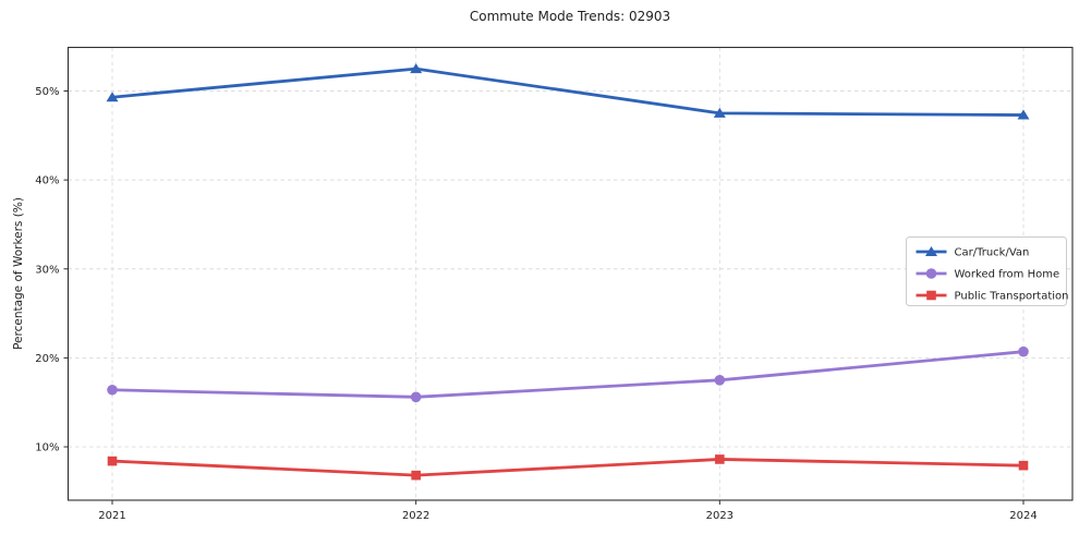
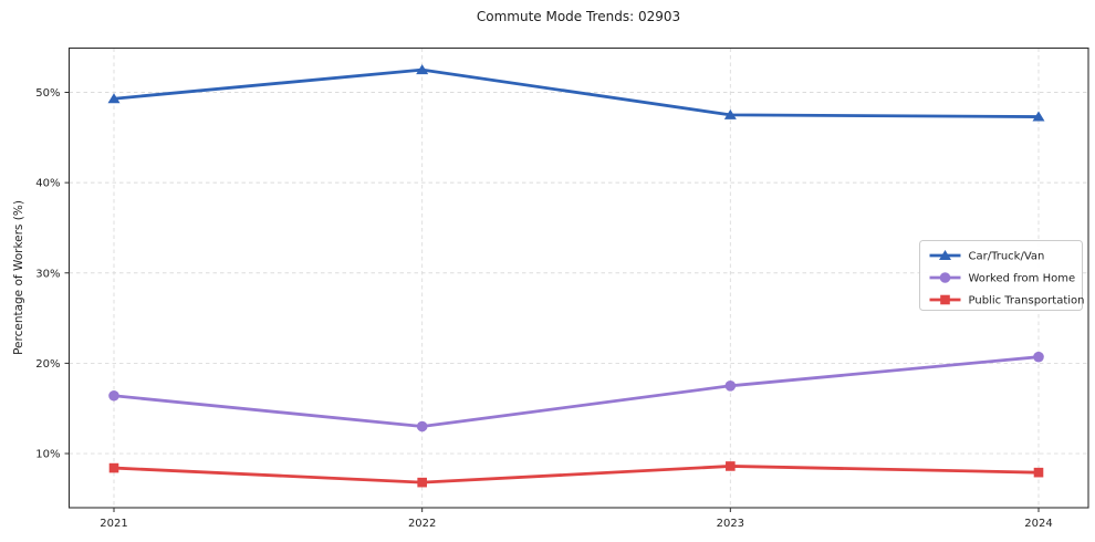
Worked from Home/2022: 16% -> 13%
